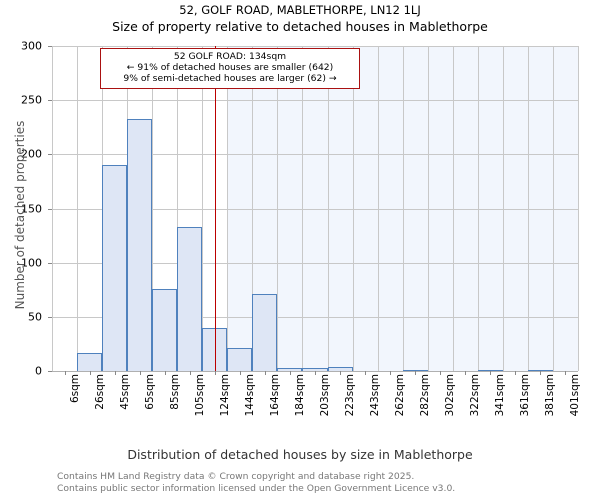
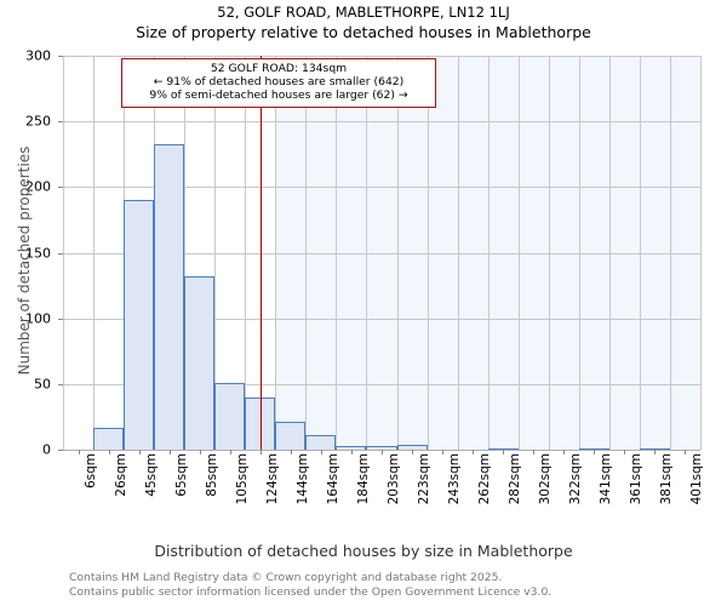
85sqm: 76 -> 132
105sqm: 133 -> 51
164sqm: 71 -> 11
